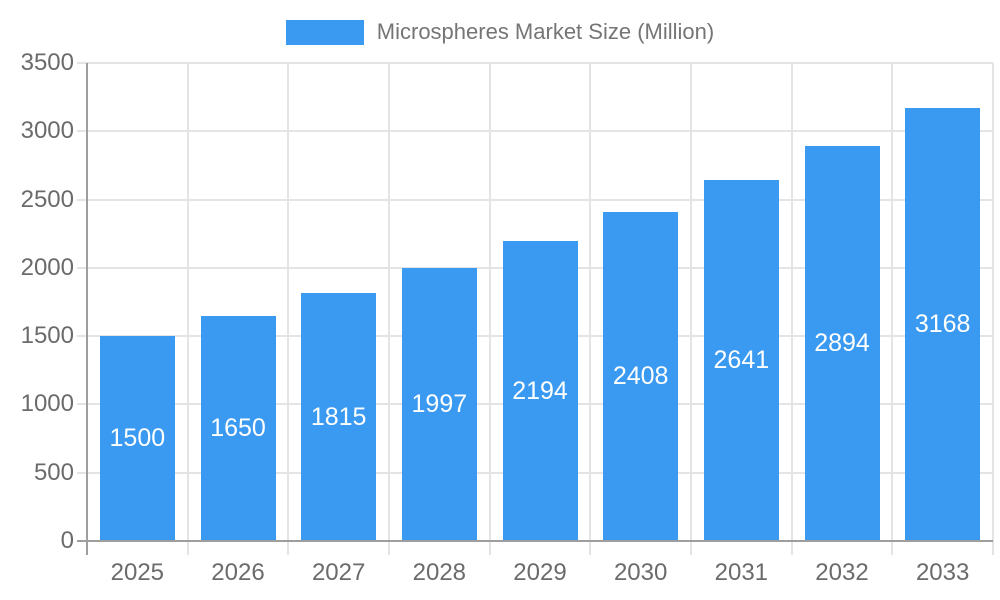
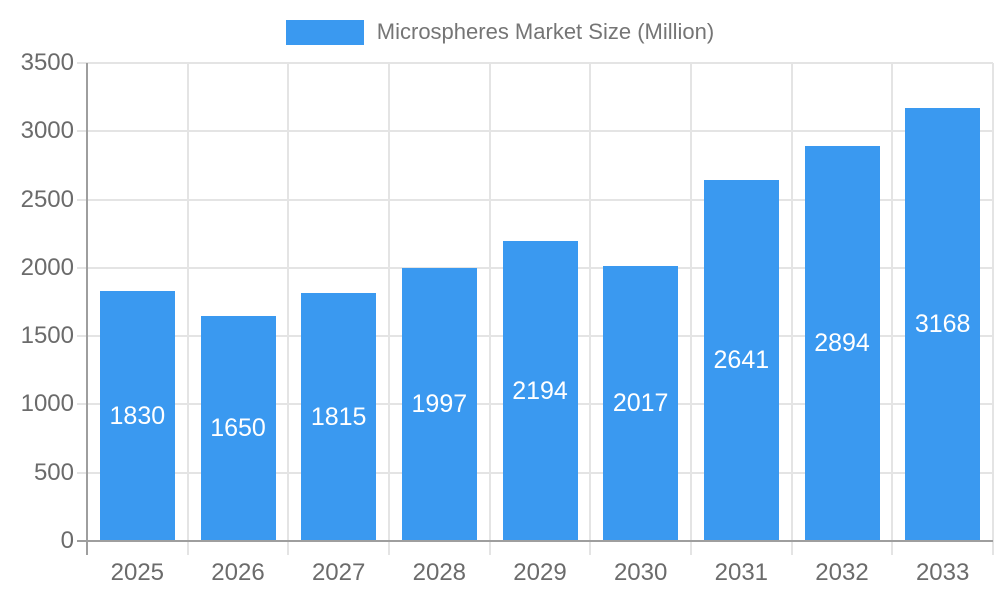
2025: 1500 -> 1830
2030: 2408 -> 2017
